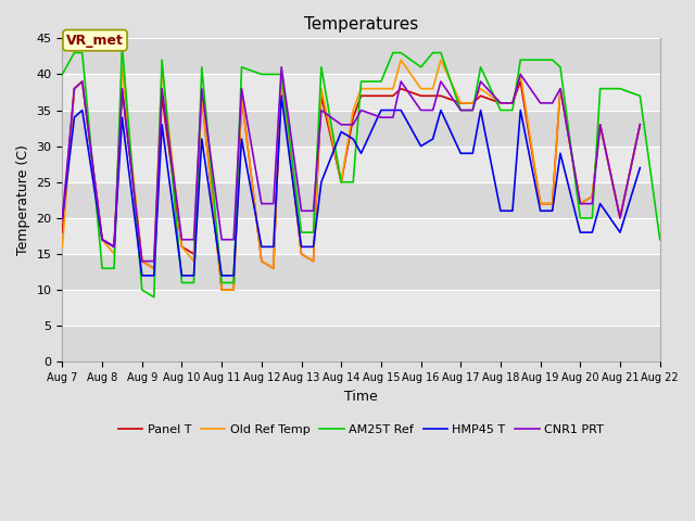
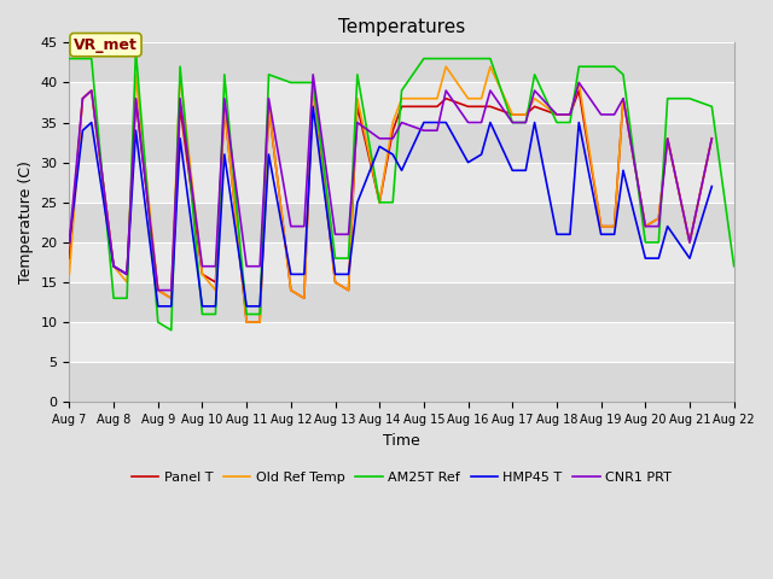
AM25T Ref/Aug 7: 40 -> 43
AM25T Ref/Aug 15: 39 -> 43
AM25T Ref/Aug 16: 41 -> 43
